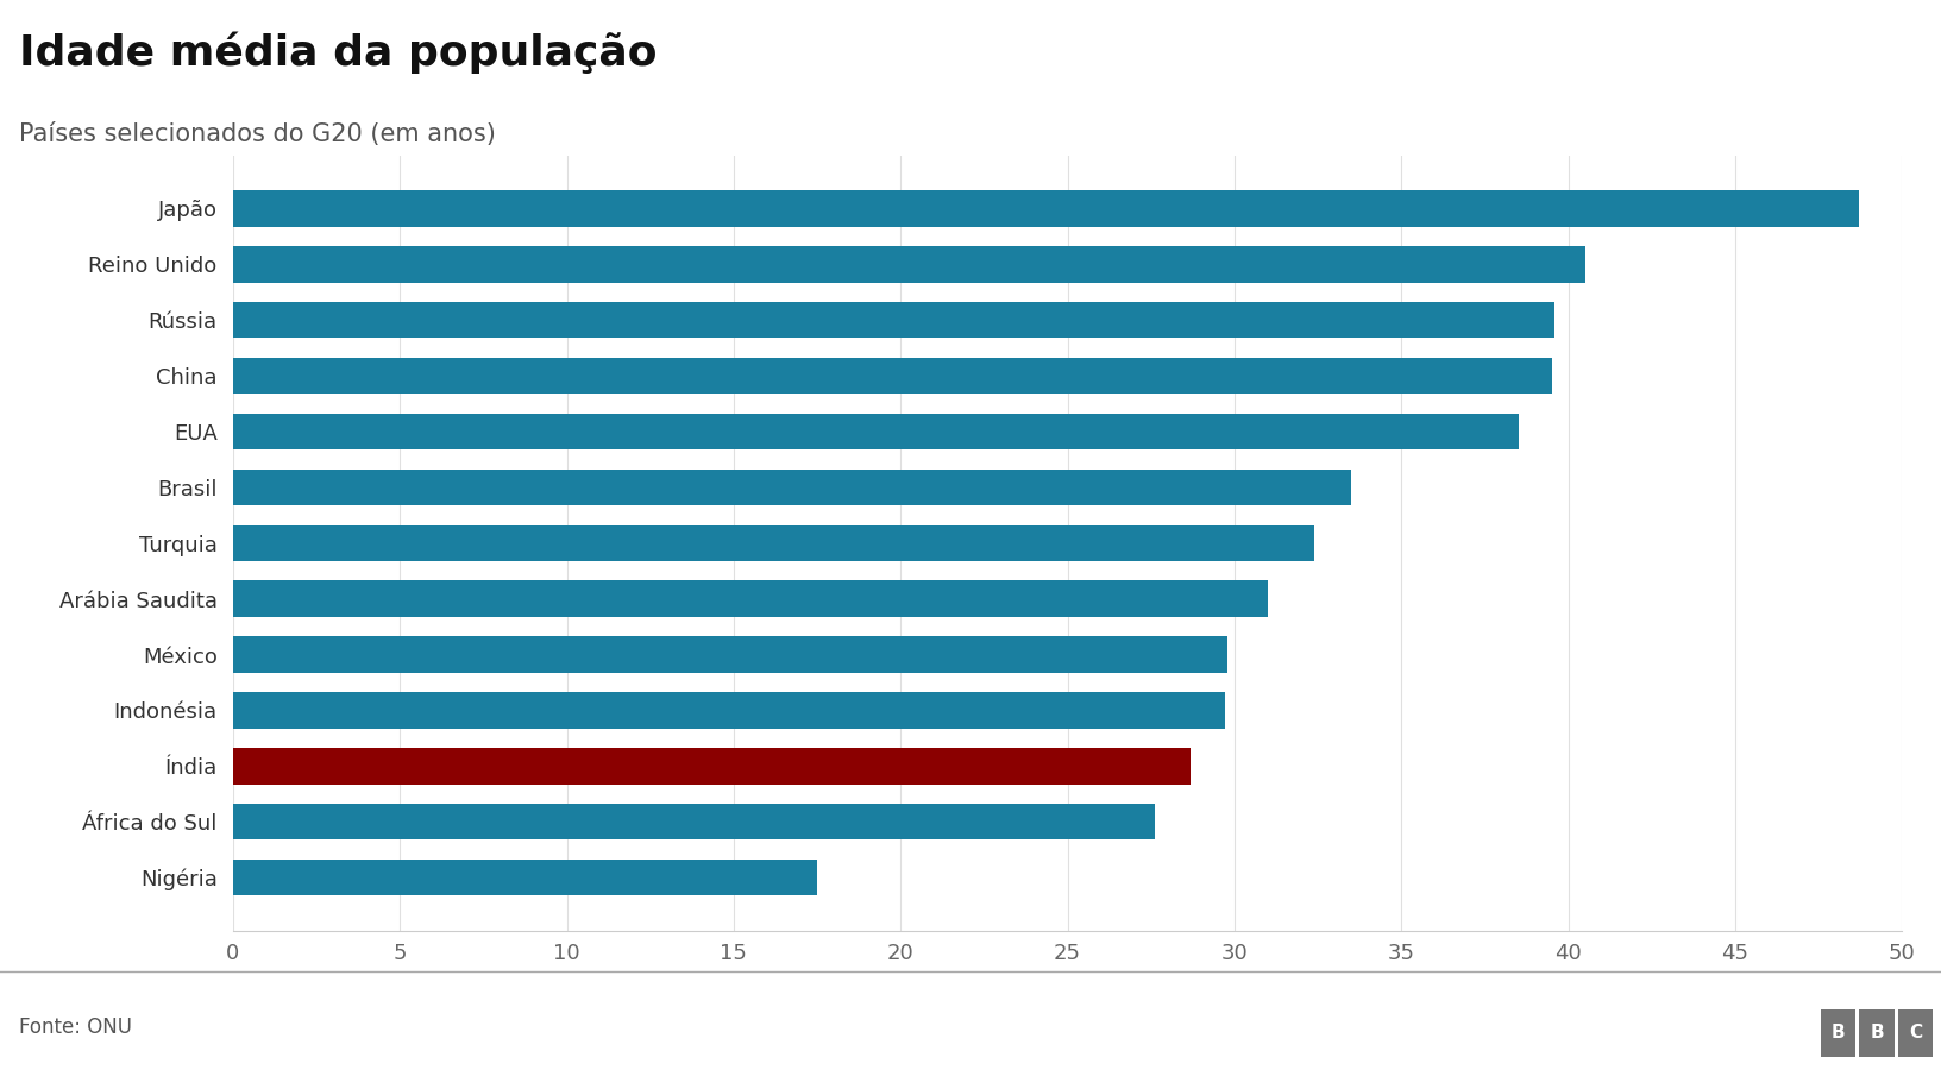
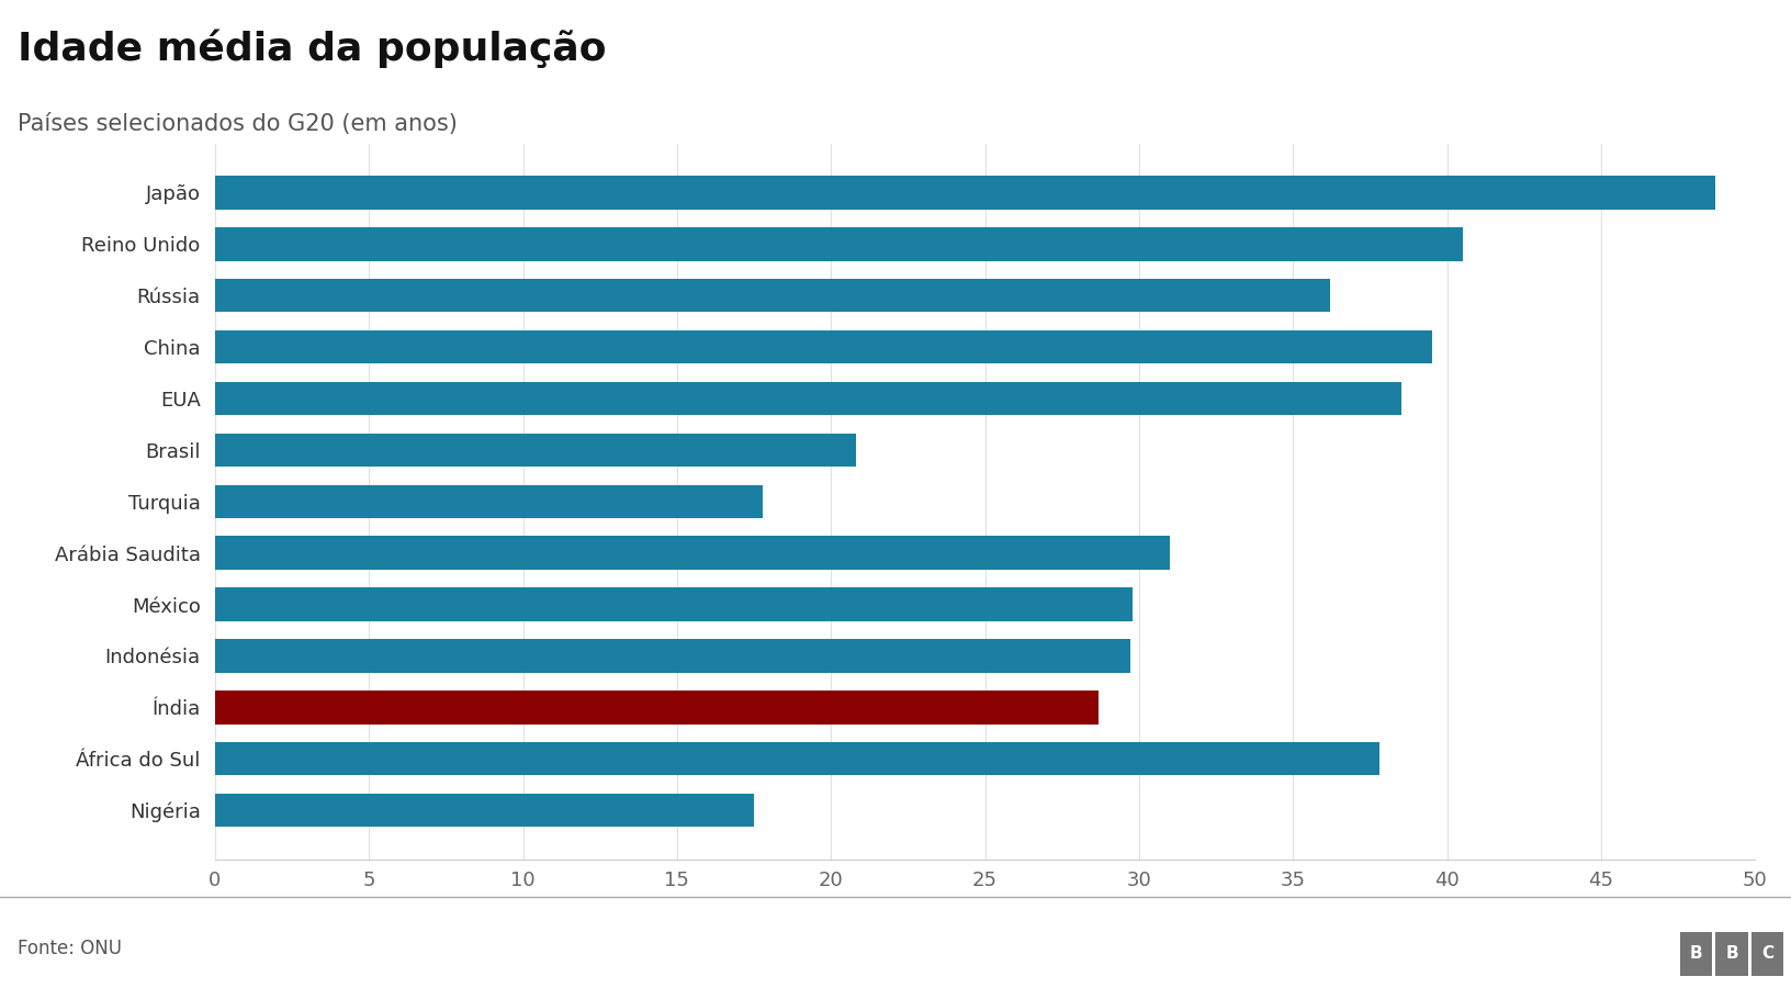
Rússia: 39.6 -> 36.2
Brasil: 33.5 -> 20.8
Turquia: 32.4 -> 17.8
África do Sul: 27.6 -> 37.8
